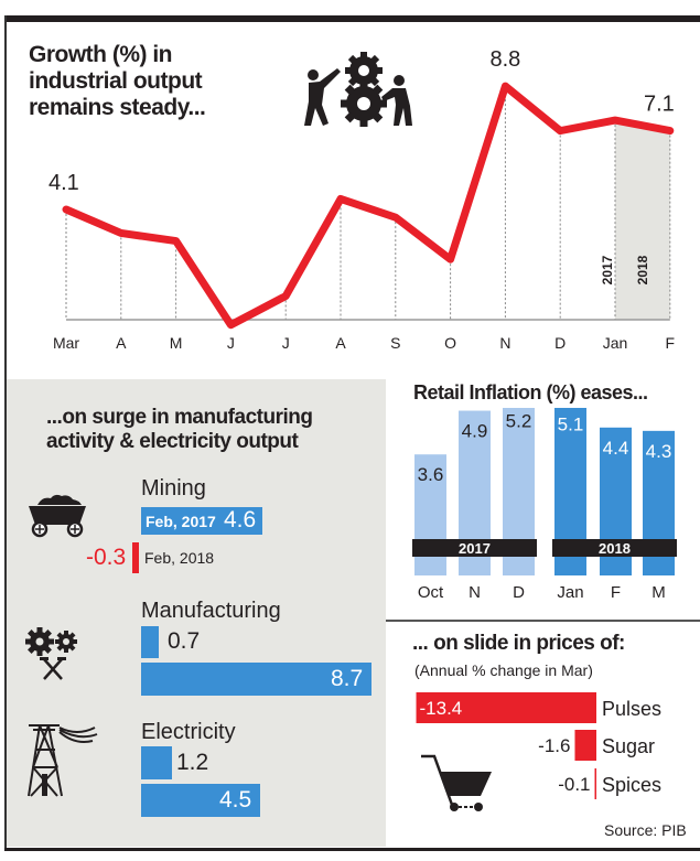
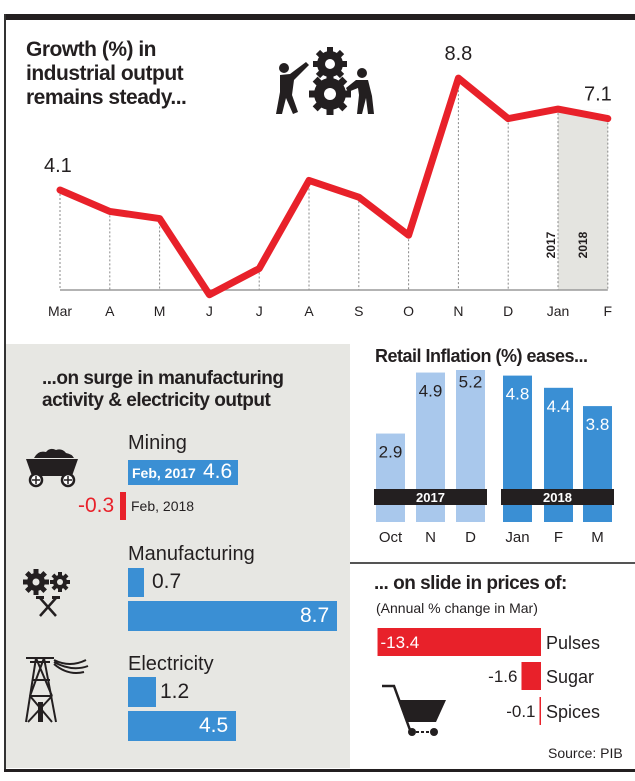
Retail Inflation (%) eases.../Oct: 3.6 -> 2.9
Retail Inflation (%) eases.../Jan: 5.1 -> 4.8
Retail Inflation (%) eases.../M: 4.3 -> 3.8
